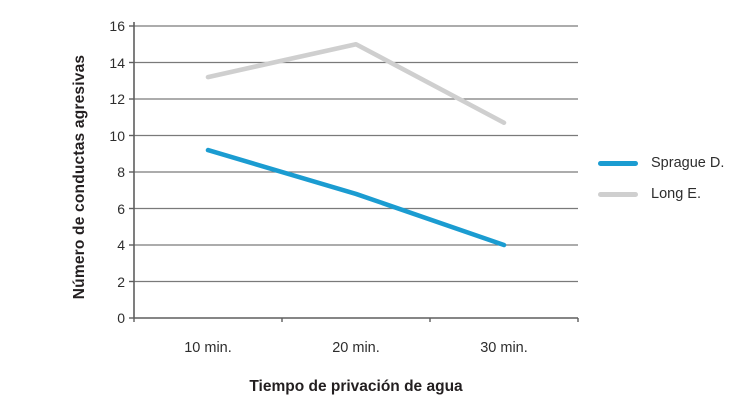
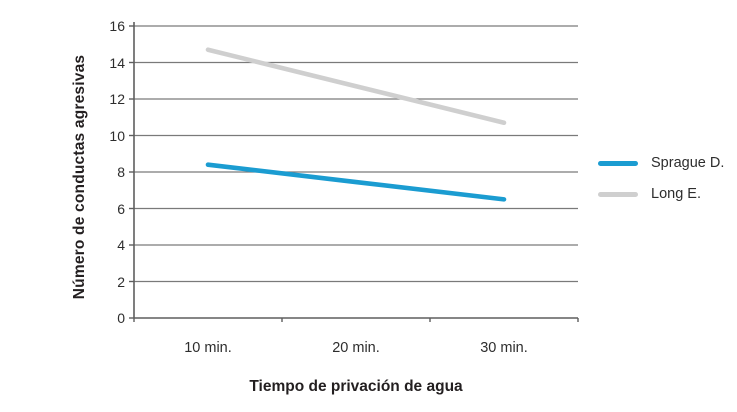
Sprague D./10 min.: 9.2 -> 8.4
Long E./10 min.: 13.2 -> 14.7
Sprague D./20 min.: 6.8 -> 7.5
Long E./20 min.: 15.0 -> 12.7
Sprague D./30 min.: 4.0 -> 6.5
